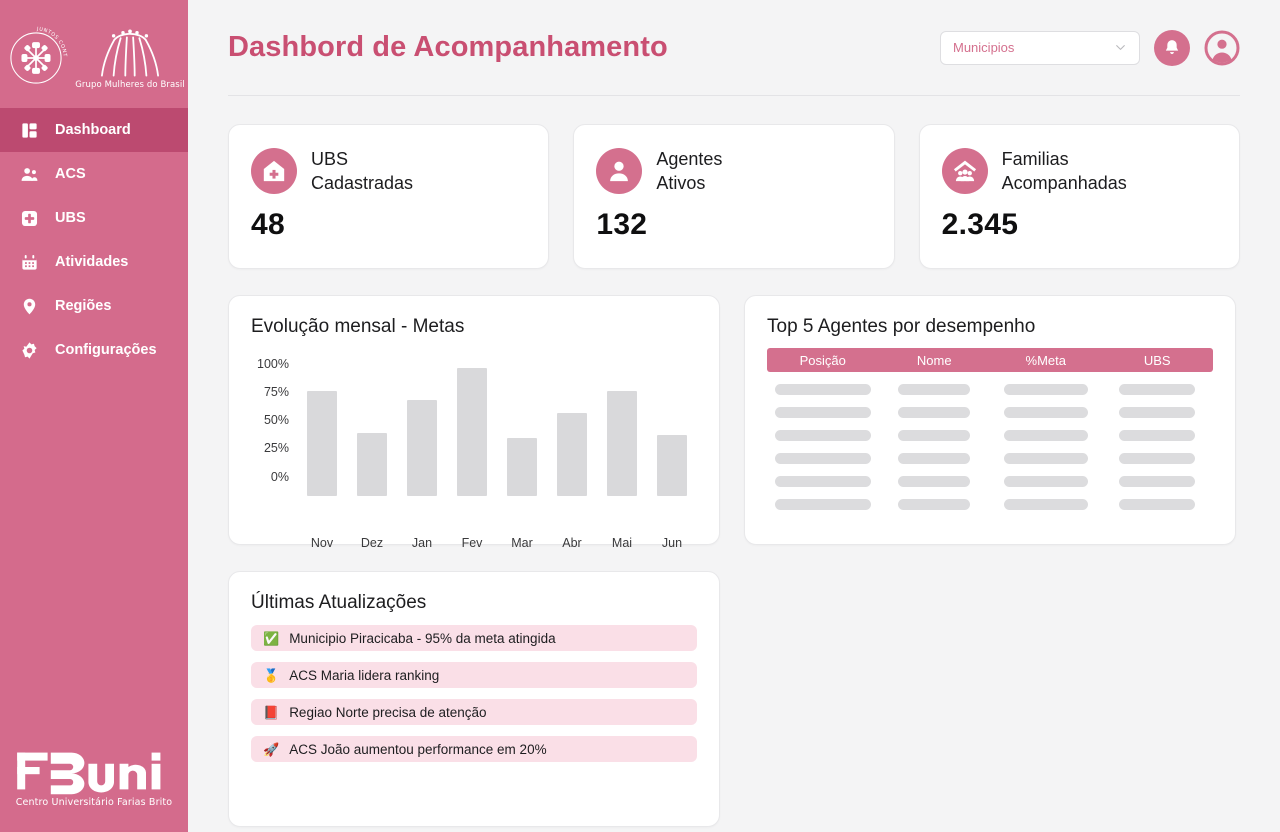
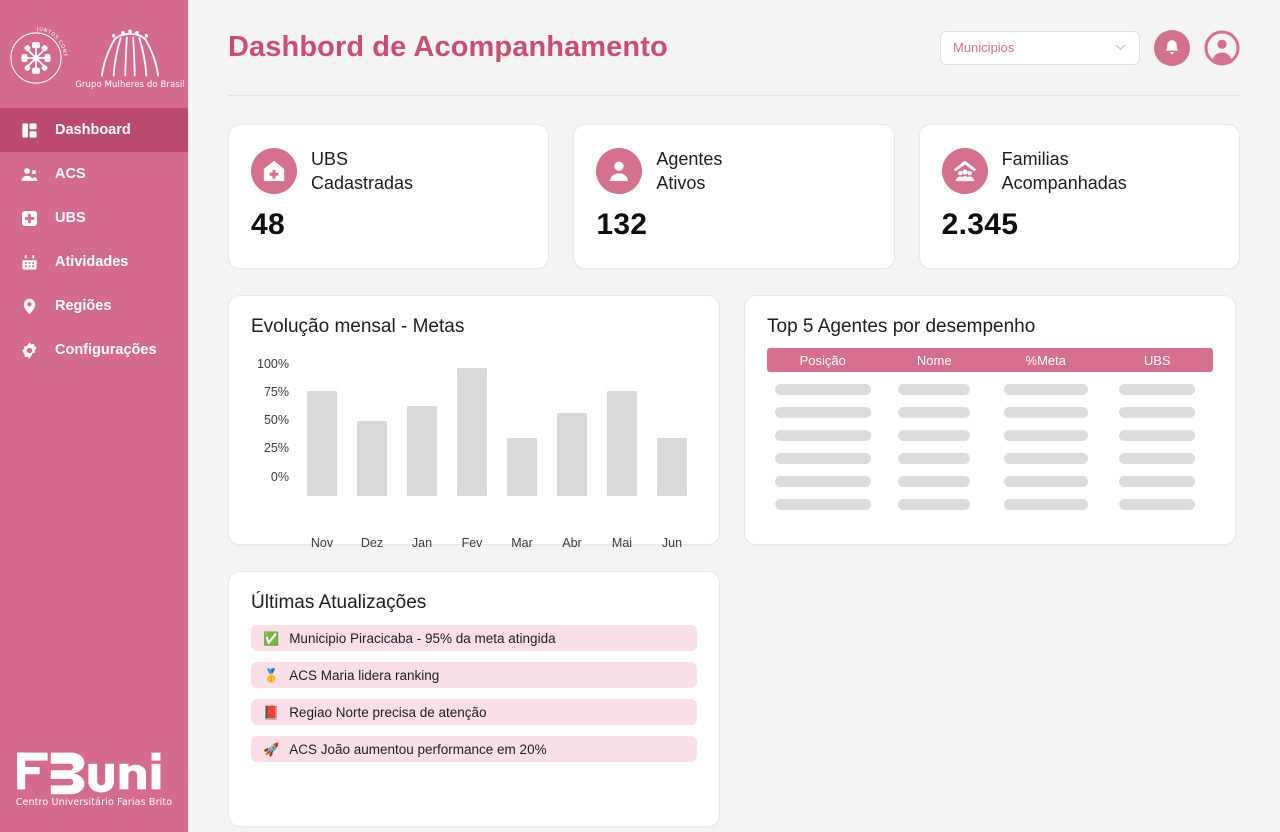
Dez: 31% -> 41%
Jan: 60% -> 55%
Jun: 29% -> 26%
